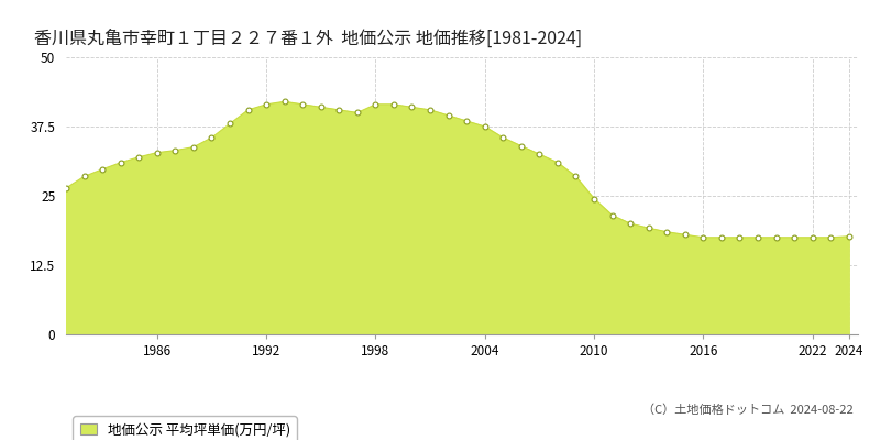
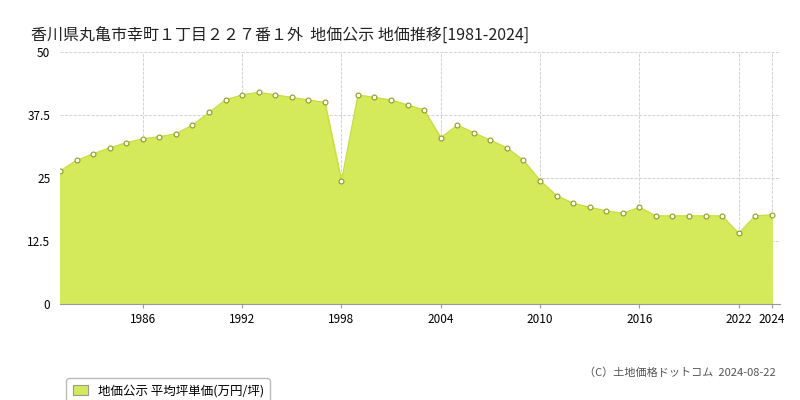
1998: 41.5 -> 24.4
2004: 37.5 -> 33.0
2016: 17.5 -> 19.2
2022: 17.5 -> 14.0
